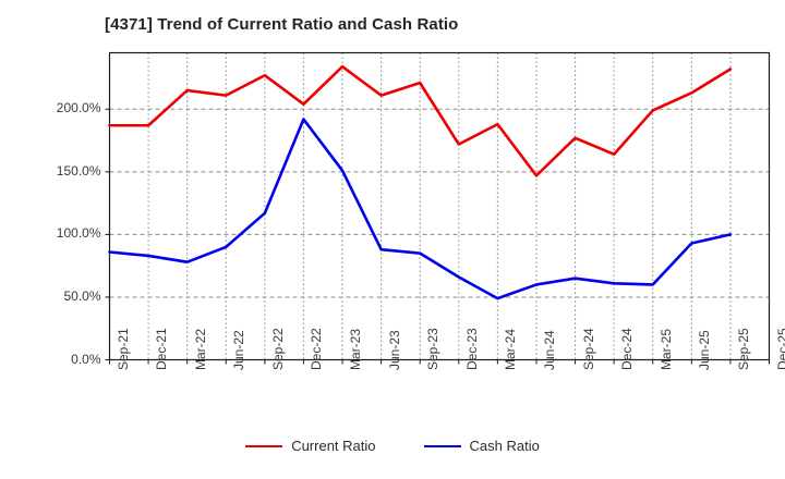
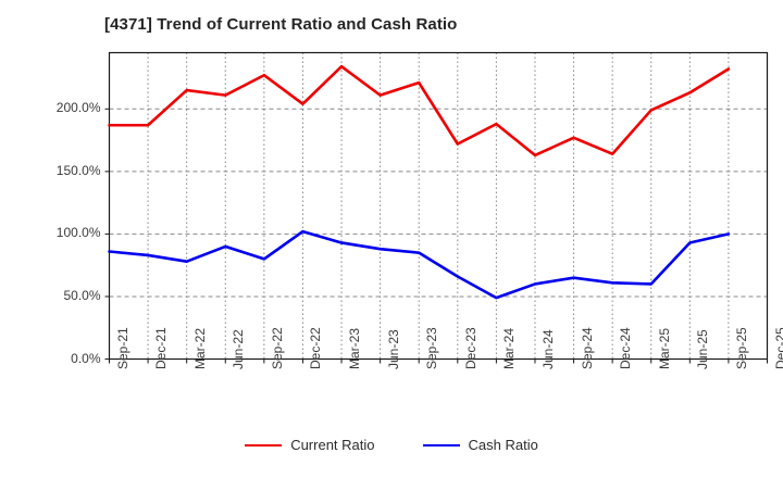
Cash Ratio/Sep-22: 117% -> 80%
Cash Ratio/Dec-22: 192% -> 102%
Cash Ratio/Mar-23: 151% -> 93%
Current Ratio/Jun-24: 147% -> 163%
